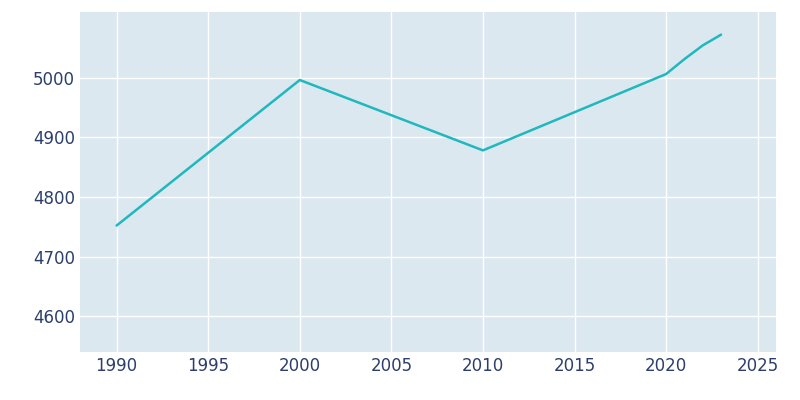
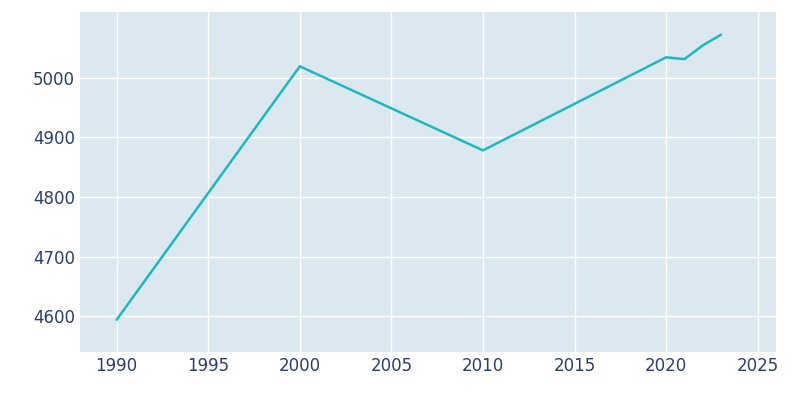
1990: 4752 -> 4594
2000: 4996 -> 5019
2020: 5006 -> 5034
